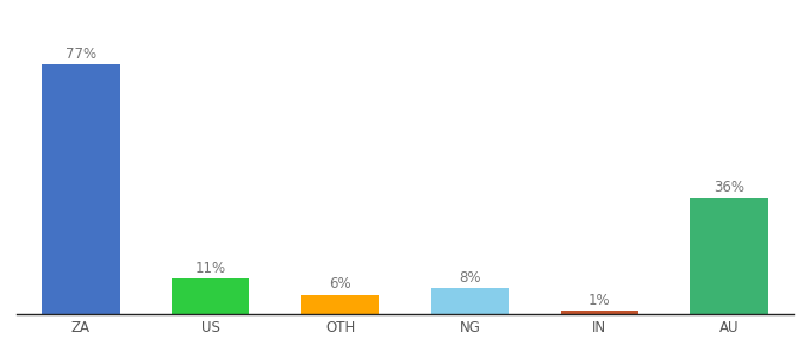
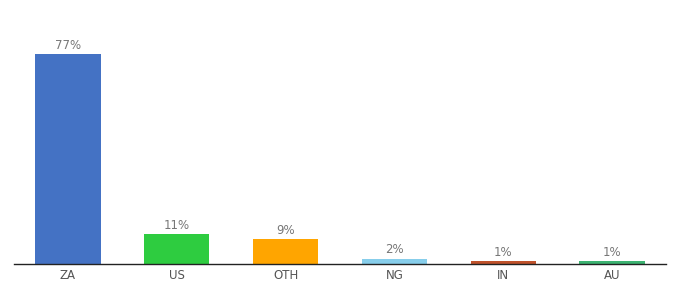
OTH: 6% -> 9%
NG: 8% -> 2%
AU: 36% -> 1%
